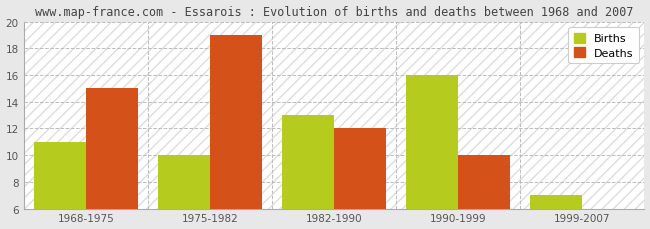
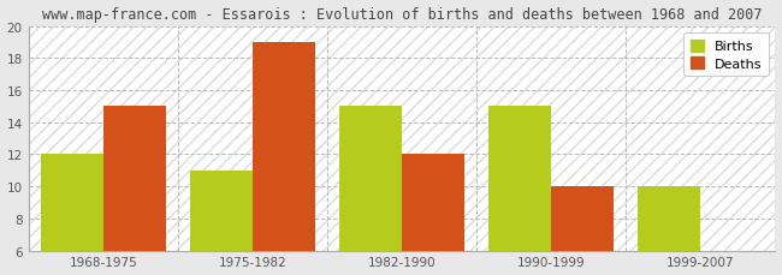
Births/1968-1975: 11 -> 12
Births/1975-1982: 10 -> 11
Births/1982-1990: 13 -> 15
Births/1990-1999: 16 -> 15
Births/1999-2007: 7 -> 10
